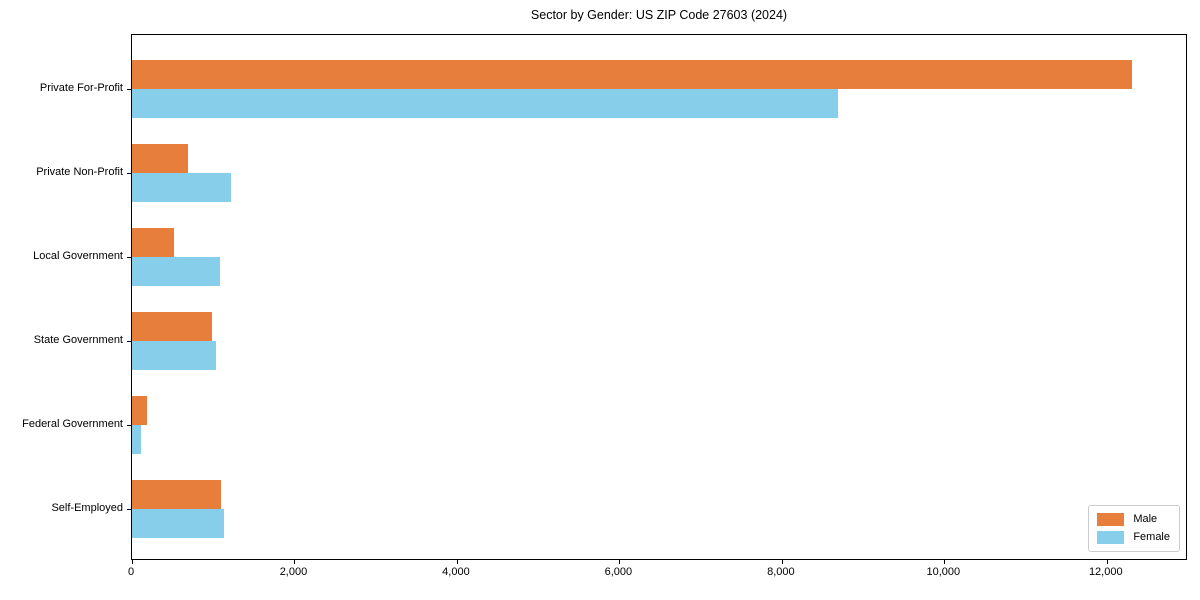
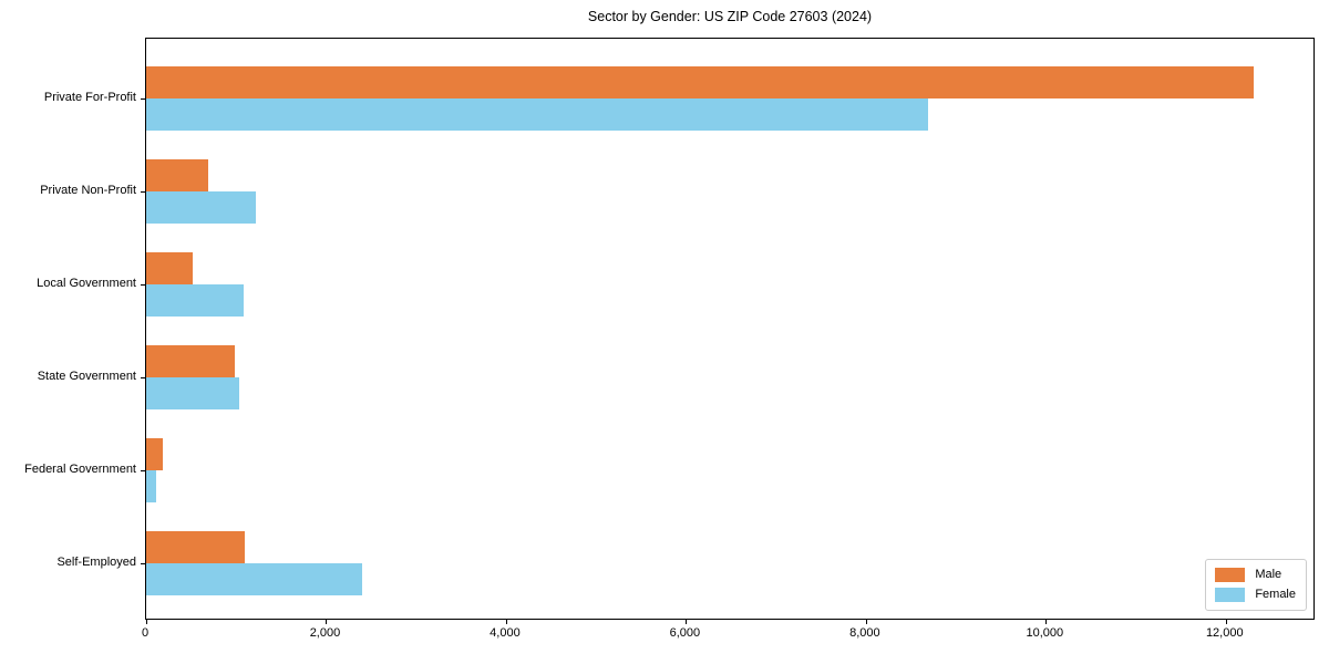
Female/Self-Employed: 1100 -> 2400
